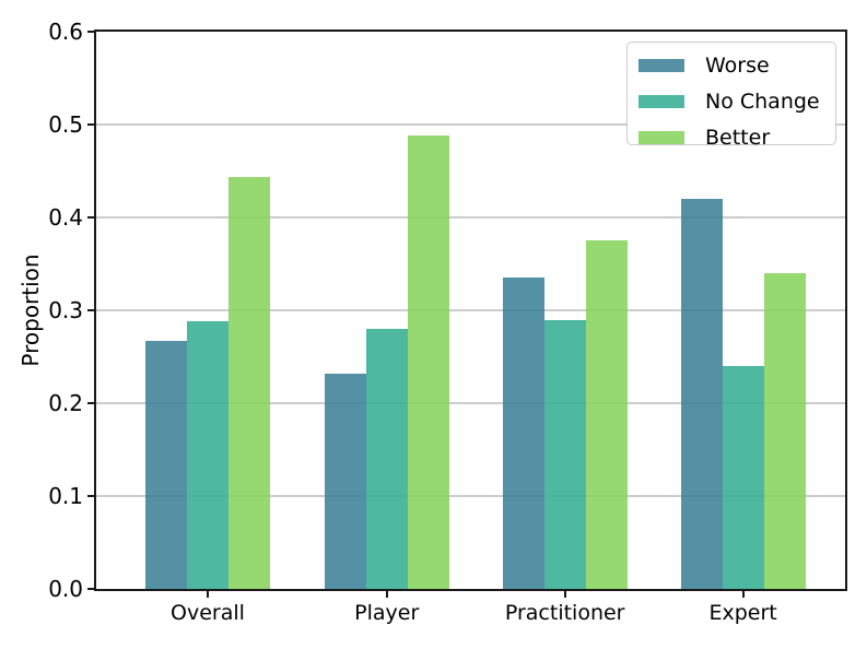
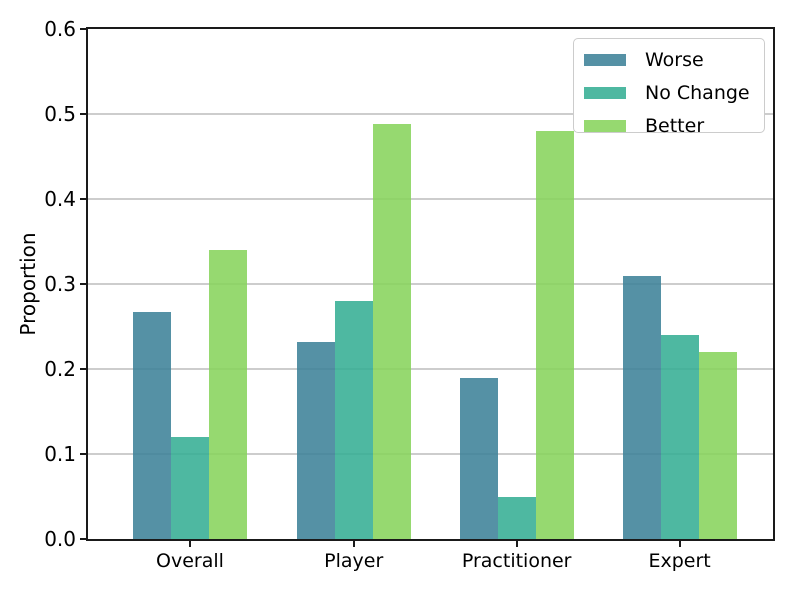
No Change/Overall: 0.29 -> 0.12
Better/Overall: 0.44 -> 0.34
Worse/Practitioner: 0.34 -> 0.19
No Change/Practitioner: 0.29 -> 0.05
Better/Practitioner: 0.38 -> 0.48
Worse/Expert: 0.42 -> 0.31
Better/Expert: 0.34 -> 0.22
